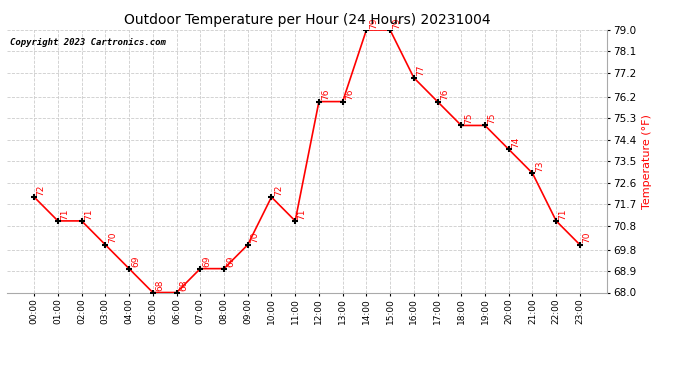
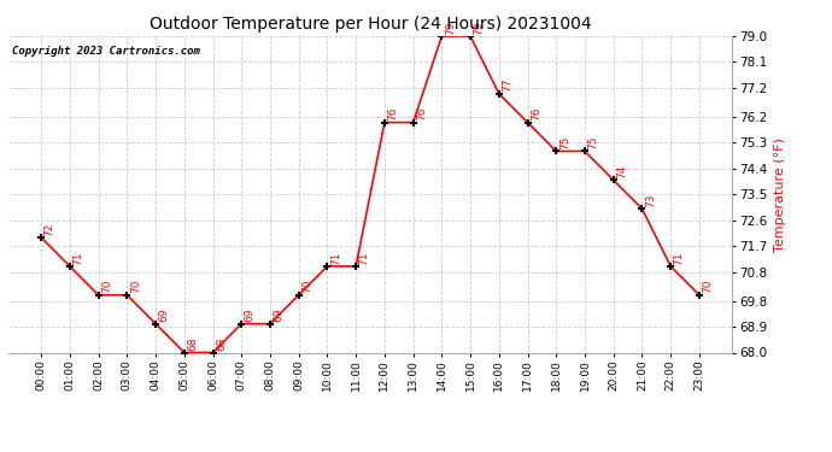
02:00: 71 -> 70
10:00: 72 -> 71
